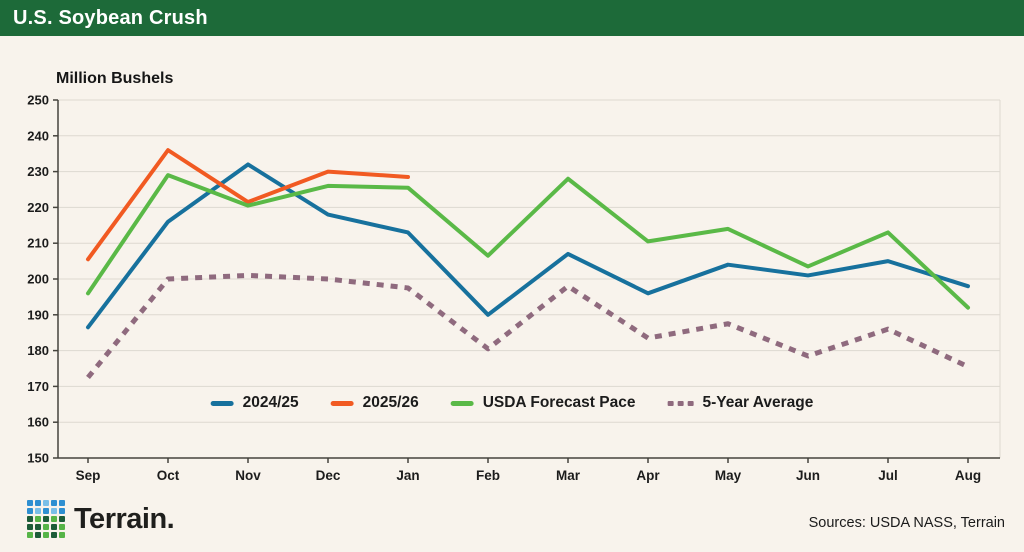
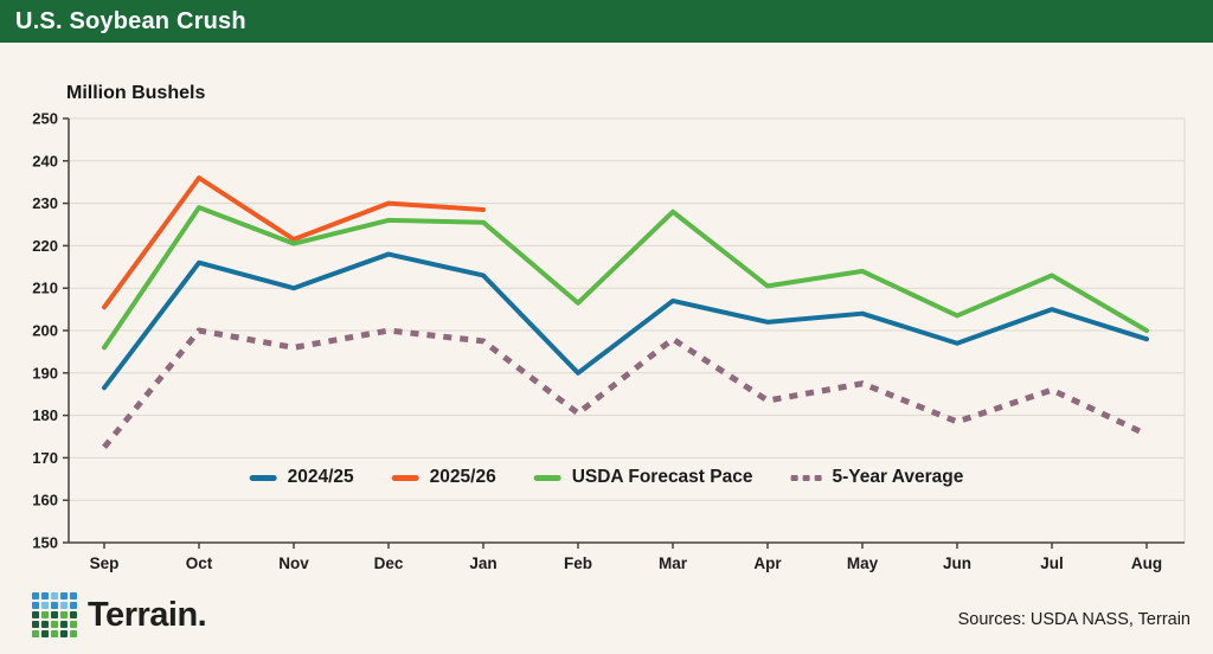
2024/25/Nov: 232 -> 210
5-Year Average/Nov: 201 -> 196
2024/25/Apr: 196 -> 202
2024/25/Jun: 201 -> 197
USDA Forecast Pace/Aug: 192 -> 200
